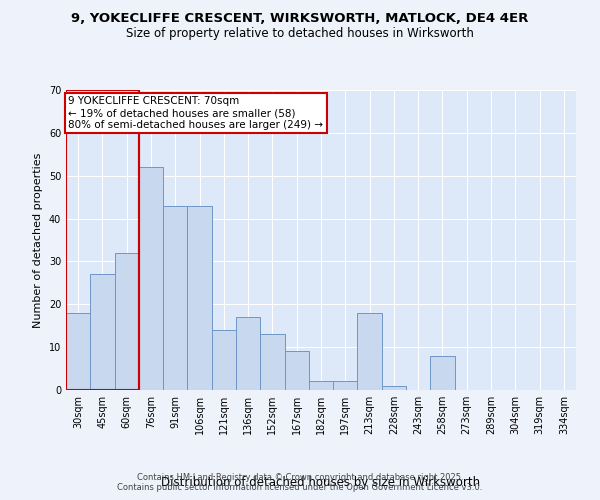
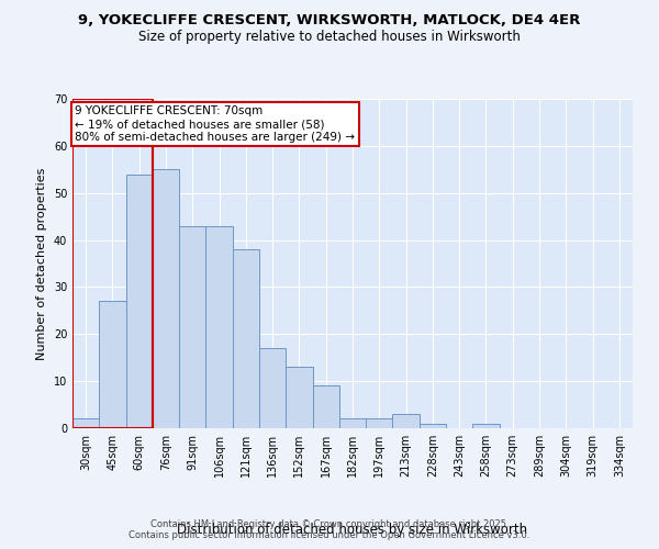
30sqm: 18 -> 2
60sqm: 32 -> 54
76sqm: 52 -> 55
121sqm: 14 -> 38
213sqm: 18 -> 3
258sqm: 8 -> 1
